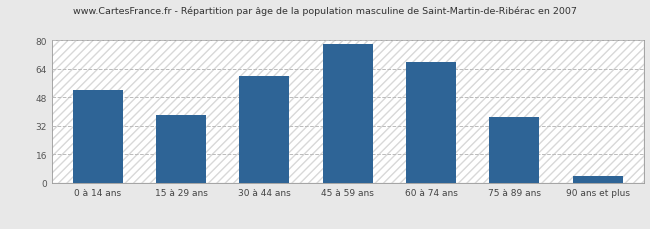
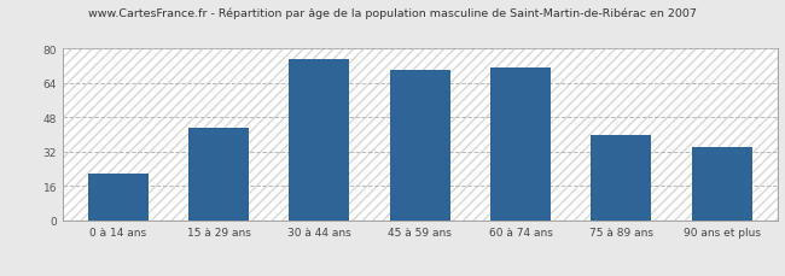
0 à 14 ans: 52 -> 22
15 à 29 ans: 38 -> 43
30 à 44 ans: 60 -> 75
45 à 59 ans: 78 -> 70
60 à 74 ans: 68 -> 71
75 à 89 ans: 37 -> 40
90 ans et plus: 4 -> 34
